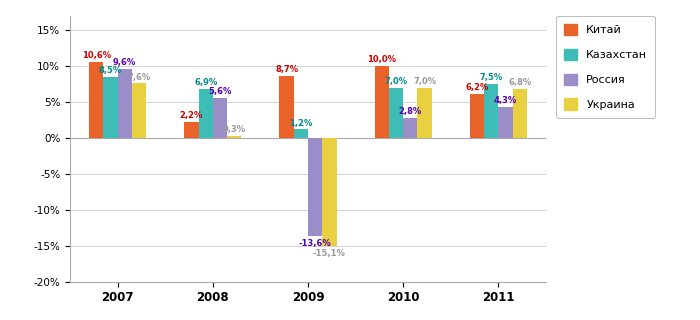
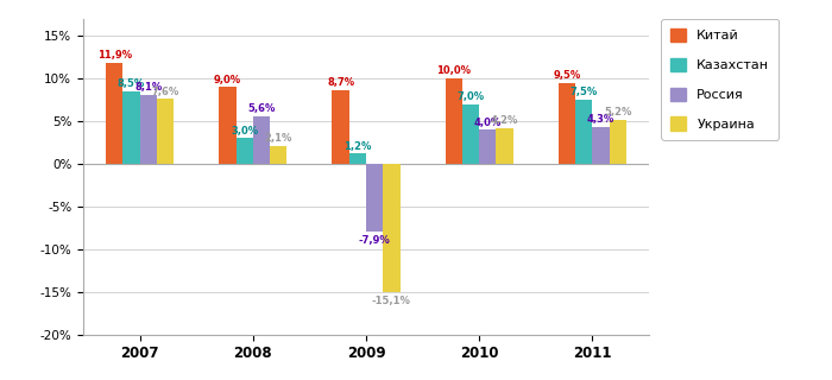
Китай/2007: 10,6% -> 11,9%
Россия/2007: 9.6% -> 8.1%
Китай/2008: 2,2% -> 9,0%
Казахстан/2008: 6,9% -> 3,0%
Украина/2008: 0,3% -> 2,1%
Россия/2009: -13,6% -> -7,9%
Россия/2010: 2.8% -> 4.0%
Украина/2010: 7.0% -> 4.2%
Китай/2011: 6,2% -> 9,5%
Украина/2011: 6,8% -> 5,2%
